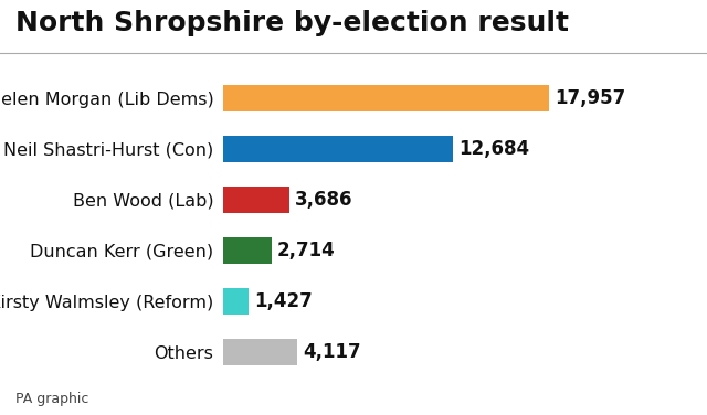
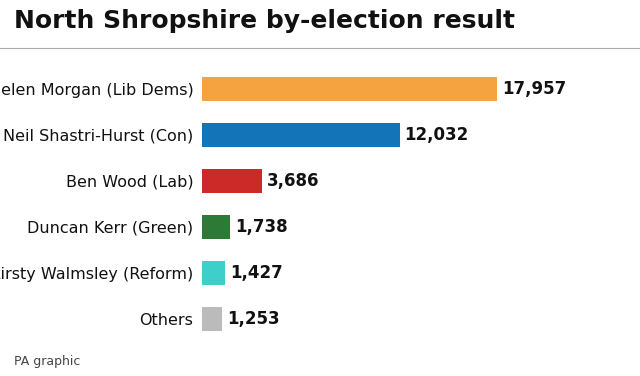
Neil Shastri-Hurst (Con): 12,684 -> 12,032
Duncan Kerr (Green): 2,714 -> 1,738
Others: 4,117 -> 1,253
